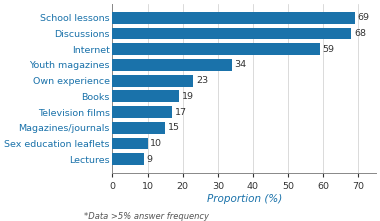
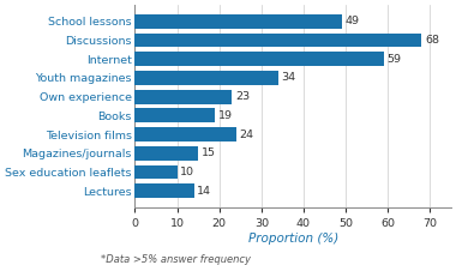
School lessons: 69 -> 49
Television films: 17 -> 24
Lectures: 9 -> 14
